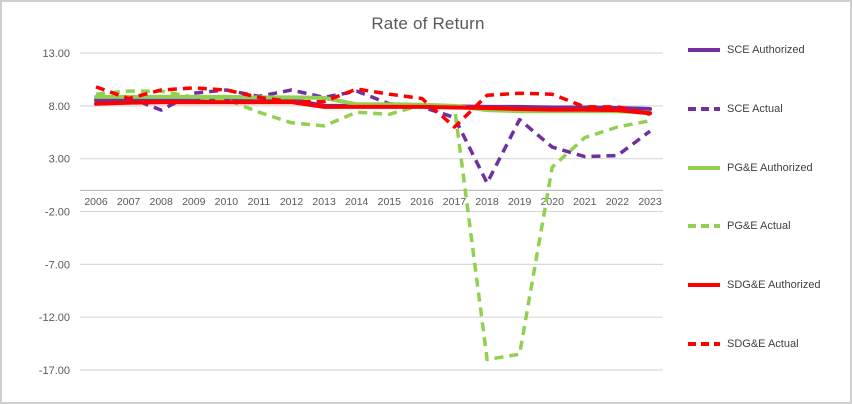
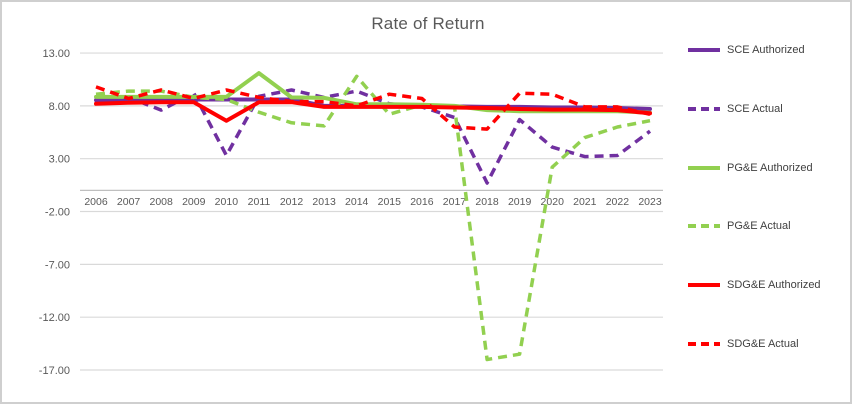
SDG&E Actual/2009: 9.7 -> 8.7
SCE Actual/2010: 9.5 -> 3.3
SDG&E Authorized/2010: 8.3 -> 6.6
PG&E Authorized/2011: 8.8 -> 11.1
PG&E Actual/2014: 7.4 -> 10.8
SDG&E Actual/2014: 9.6 -> 8.0
SDG&E Actual/2018: 9.0 -> 5.8
